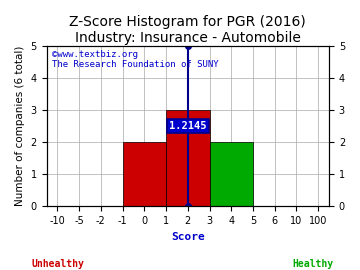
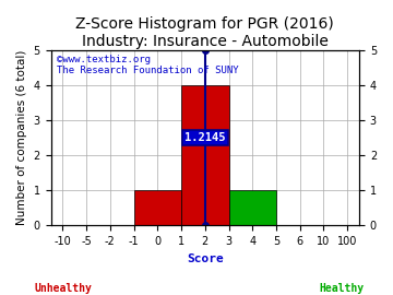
0: 2 -> 1
2: 3 -> 4
4: 2 -> 1
